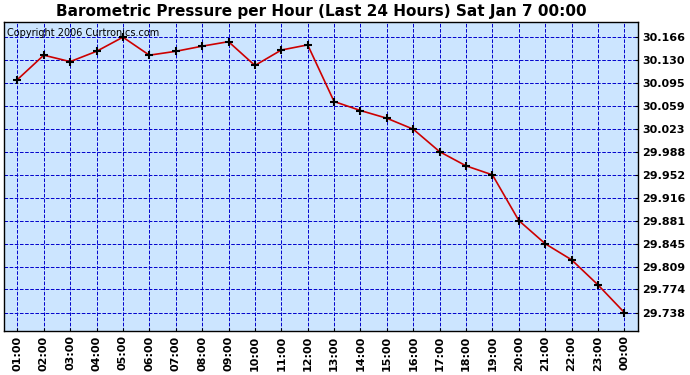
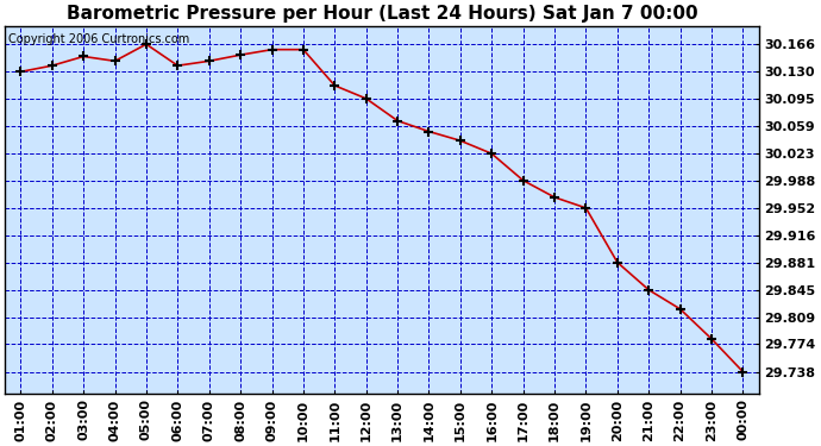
01:00: 30.100 -> 30.130
03:00: 30.128 -> 30.150
10:00: 30.122 -> 30.159
11:00: 30.146 -> 30.112
12:00: 30.154 -> 30.095
